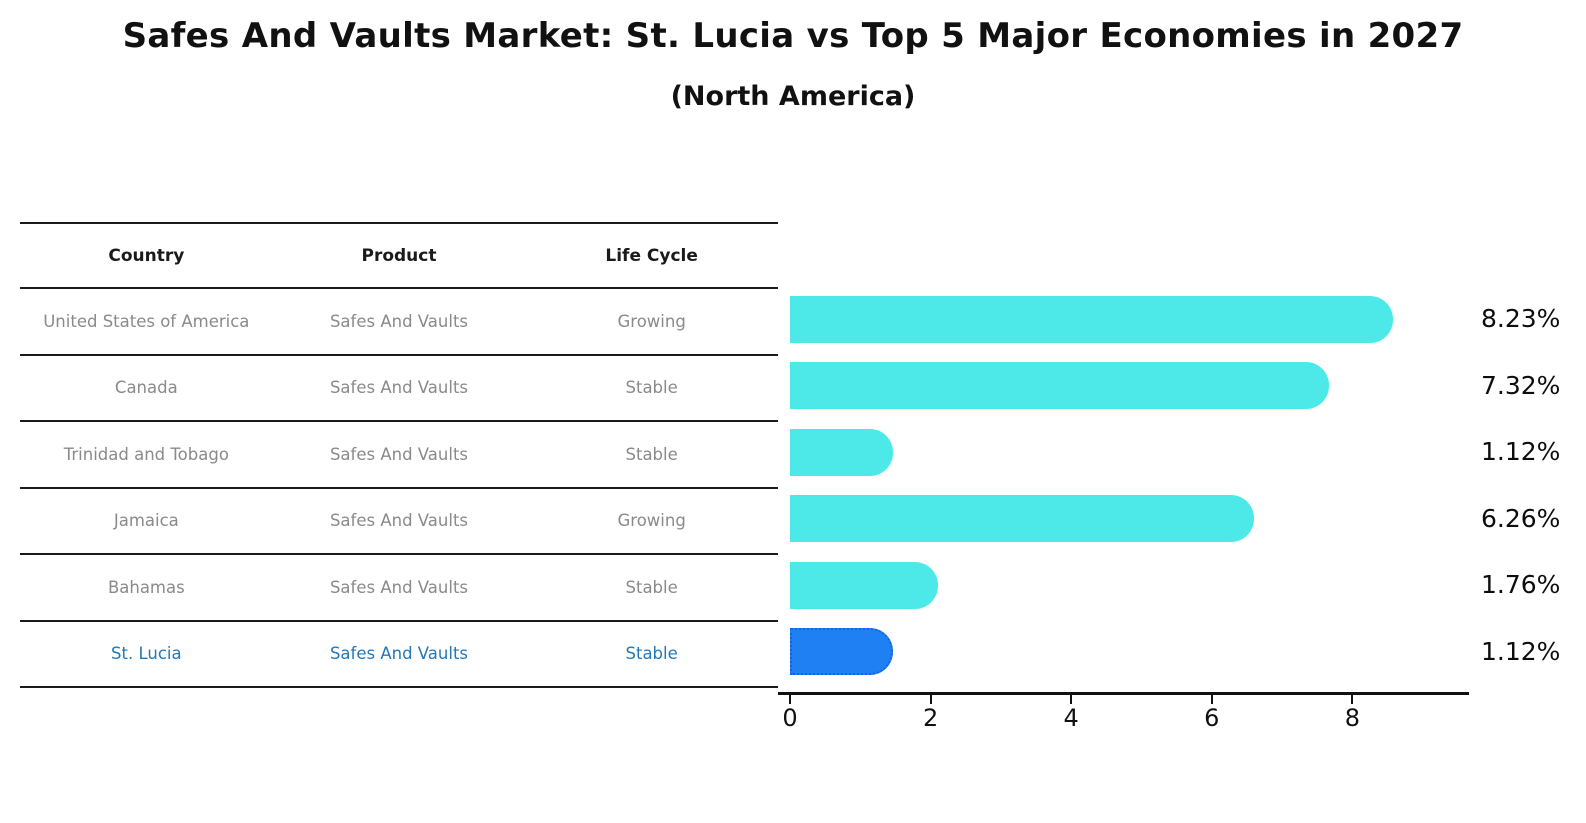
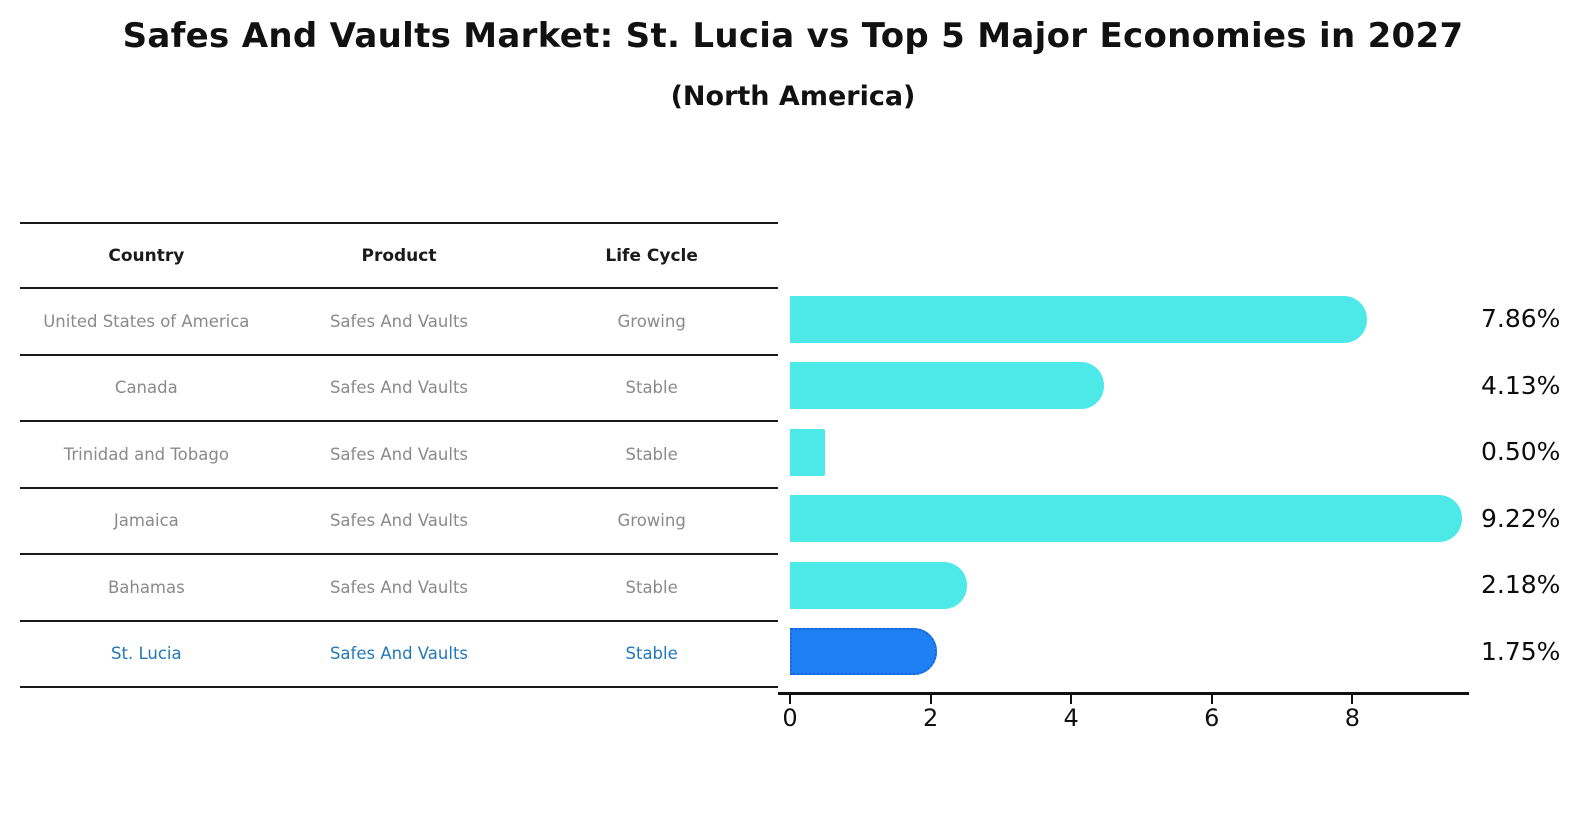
United States of America: 8.23% -> 7.86%
Canada: 7.32% -> 4.13%
Trinidad and Tobago: 1.12% -> 0.50%
Jamaica: 6.26% -> 9.22%
Bahamas: 1.76% -> 2.18%
St. Lucia: 1.12% -> 1.75%
